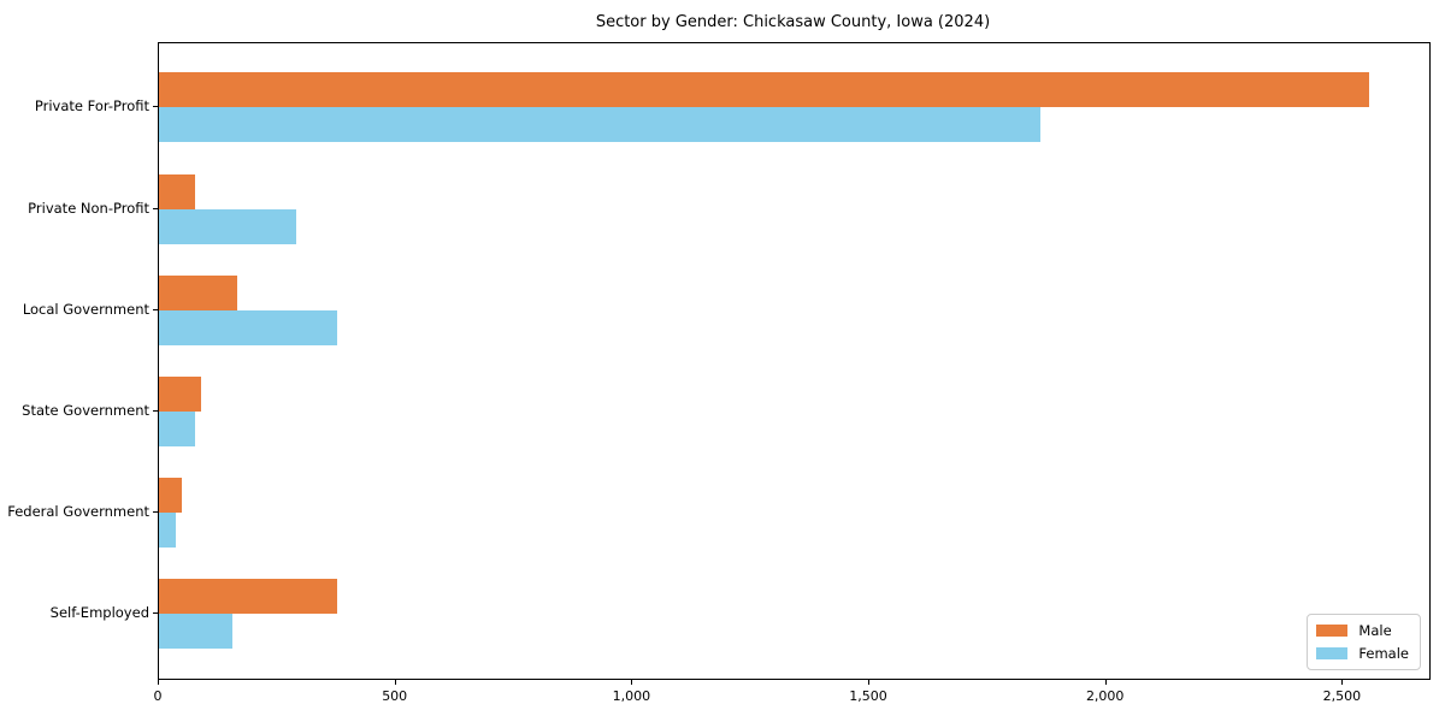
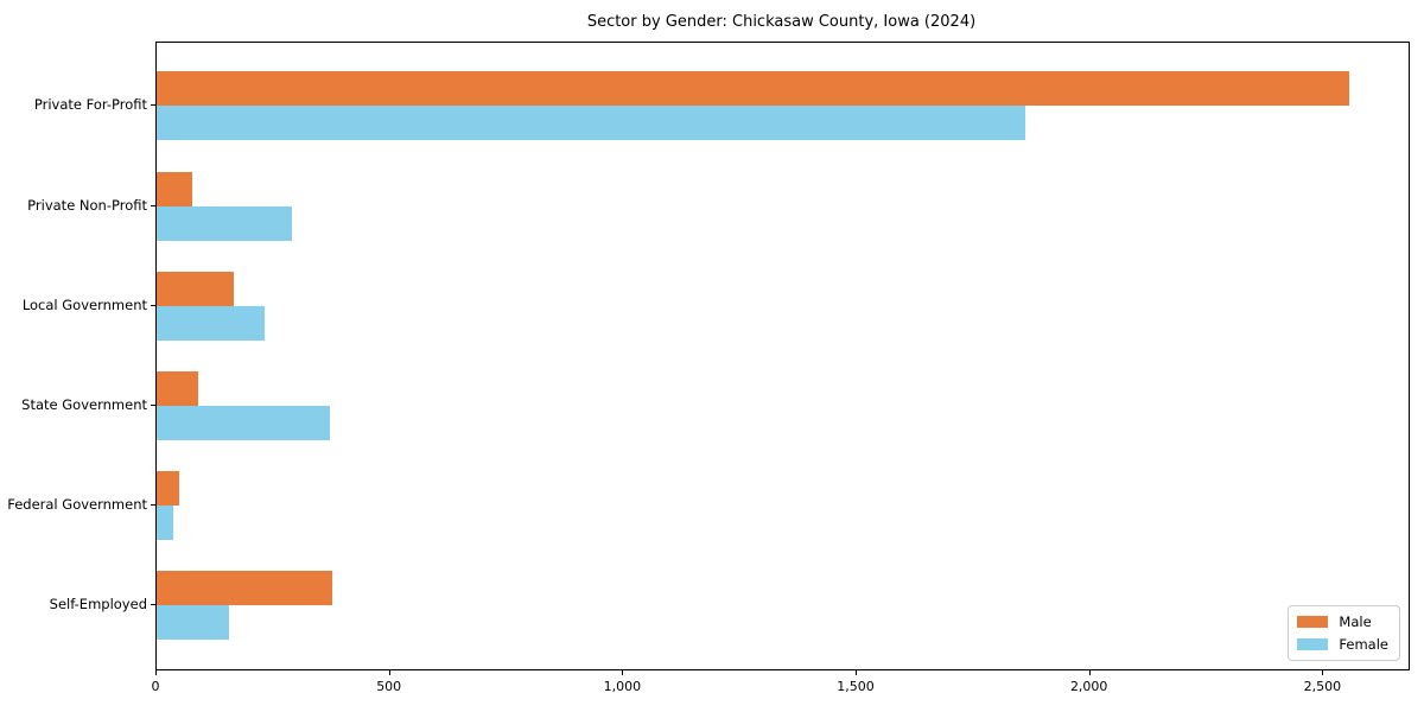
Female/Local Government: 380 -> 230
Female/State Government: 80 -> 370
